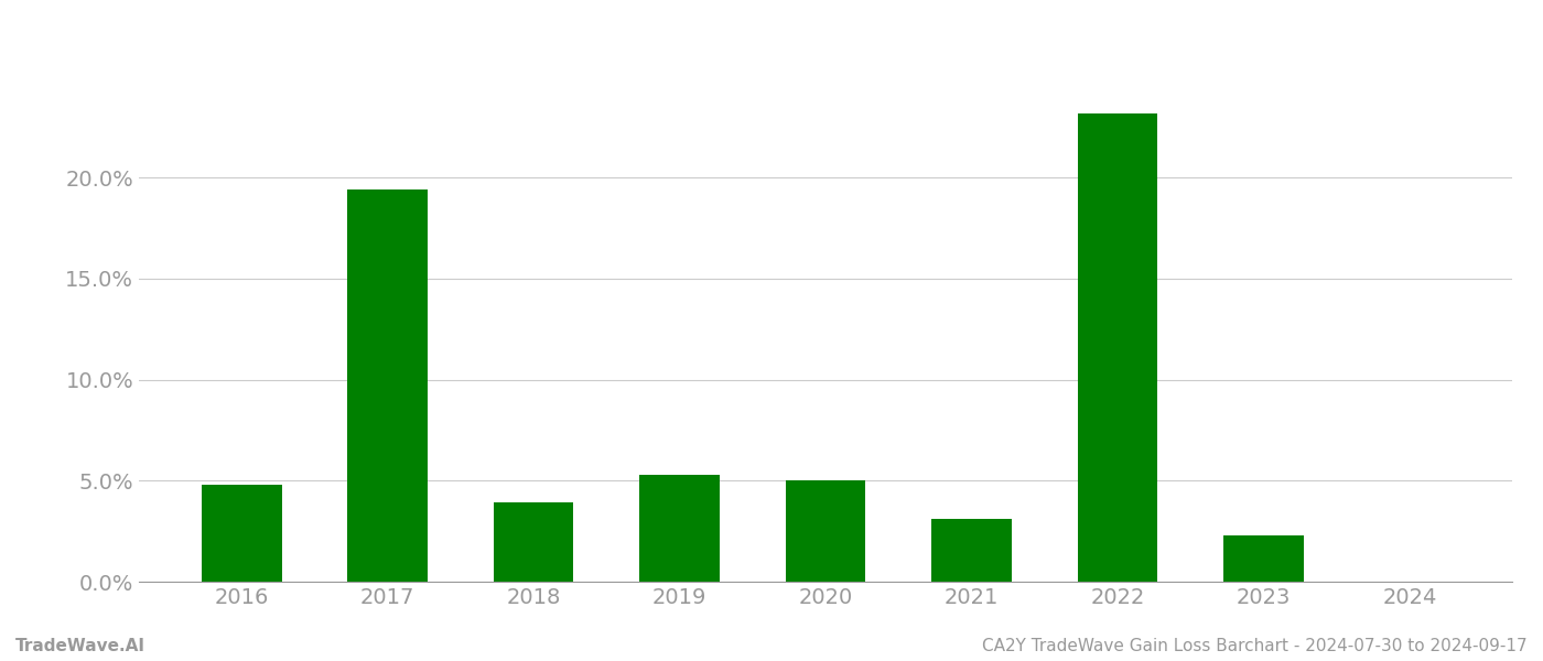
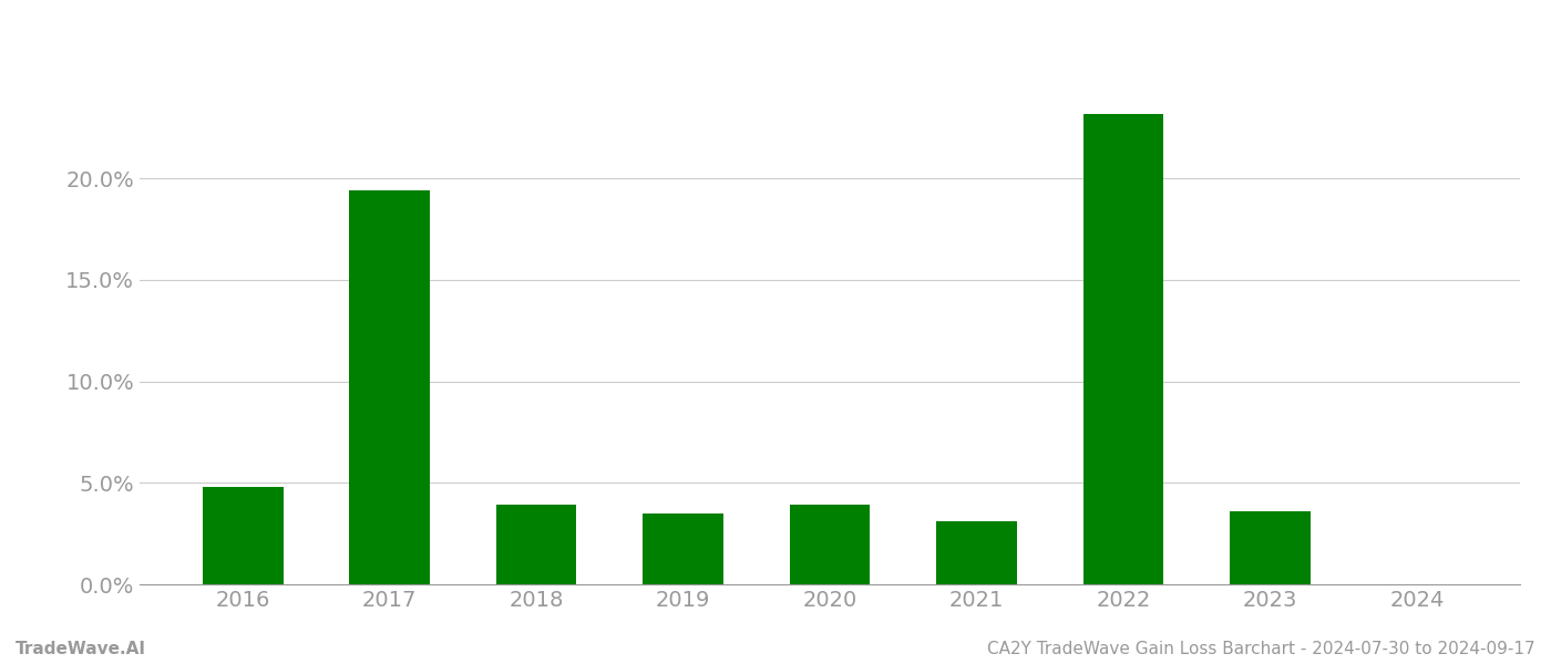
2019: 5.3% -> 3.5%
2020: 5.0% -> 3.9%
2023: 2.3% -> 3.6%
